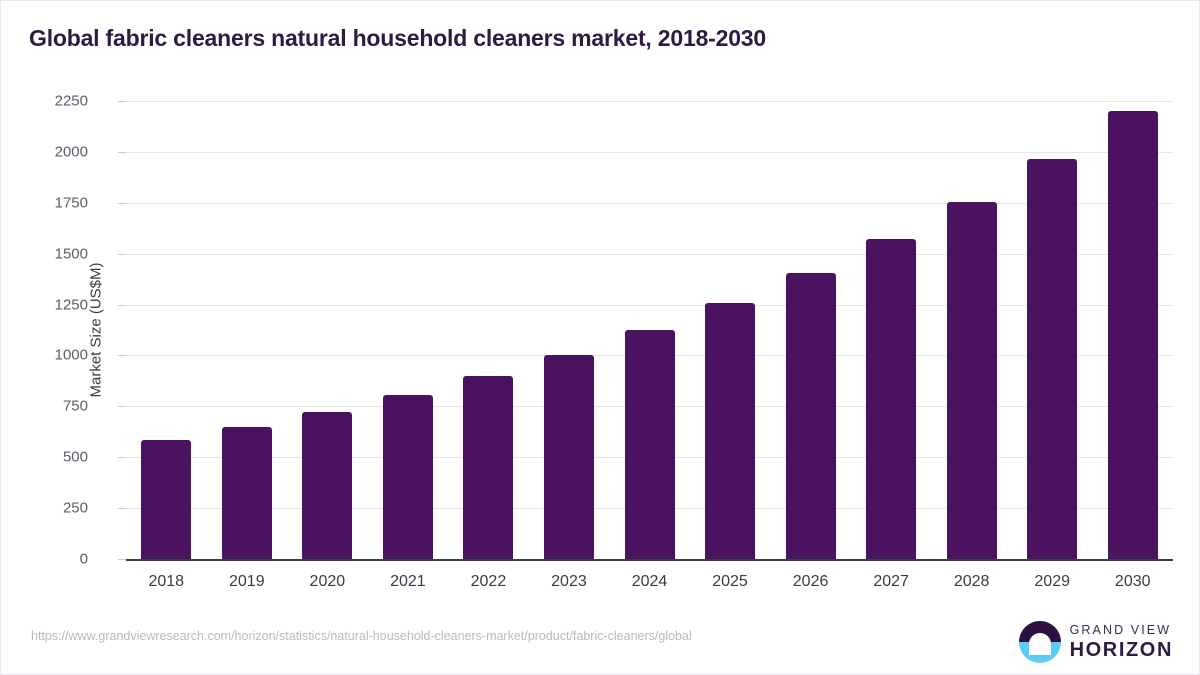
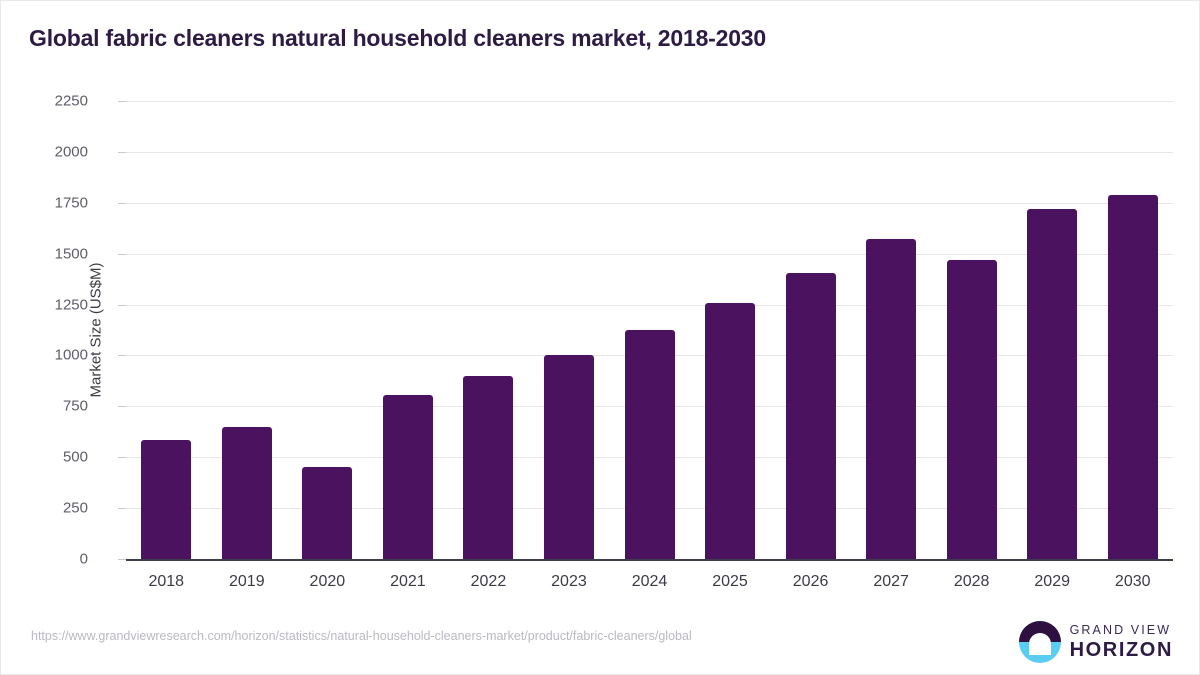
2020: 720 -> 450
2028: 1760 -> 1470
2029: 1960 -> 1720
2030: 2200 -> 1790
